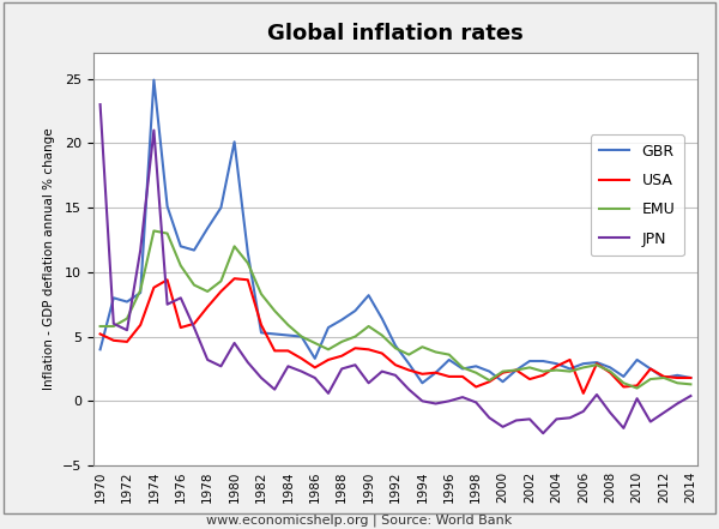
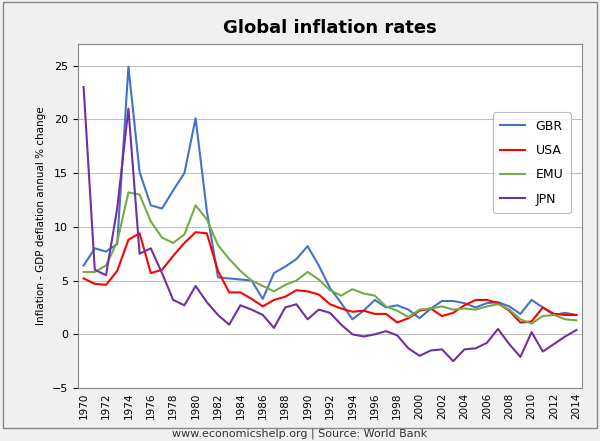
GBR/1970: 4.0 -> 6.4
USA/2006: 0.6 -> 3.2
